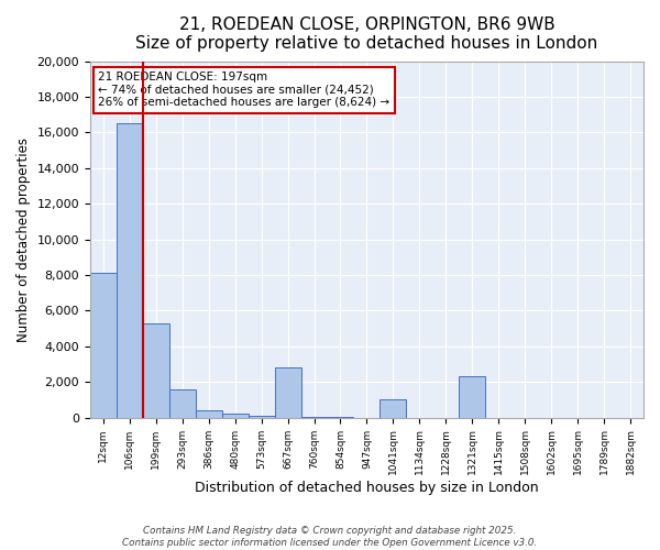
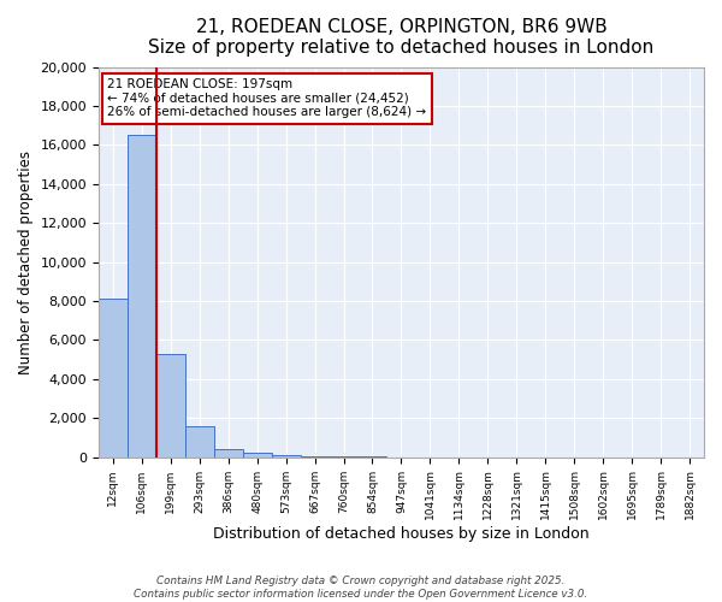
667sqm: 2,800 -> 0
1041sqm: 1,000 -> 0
1321sqm: 2,300 -> 0
